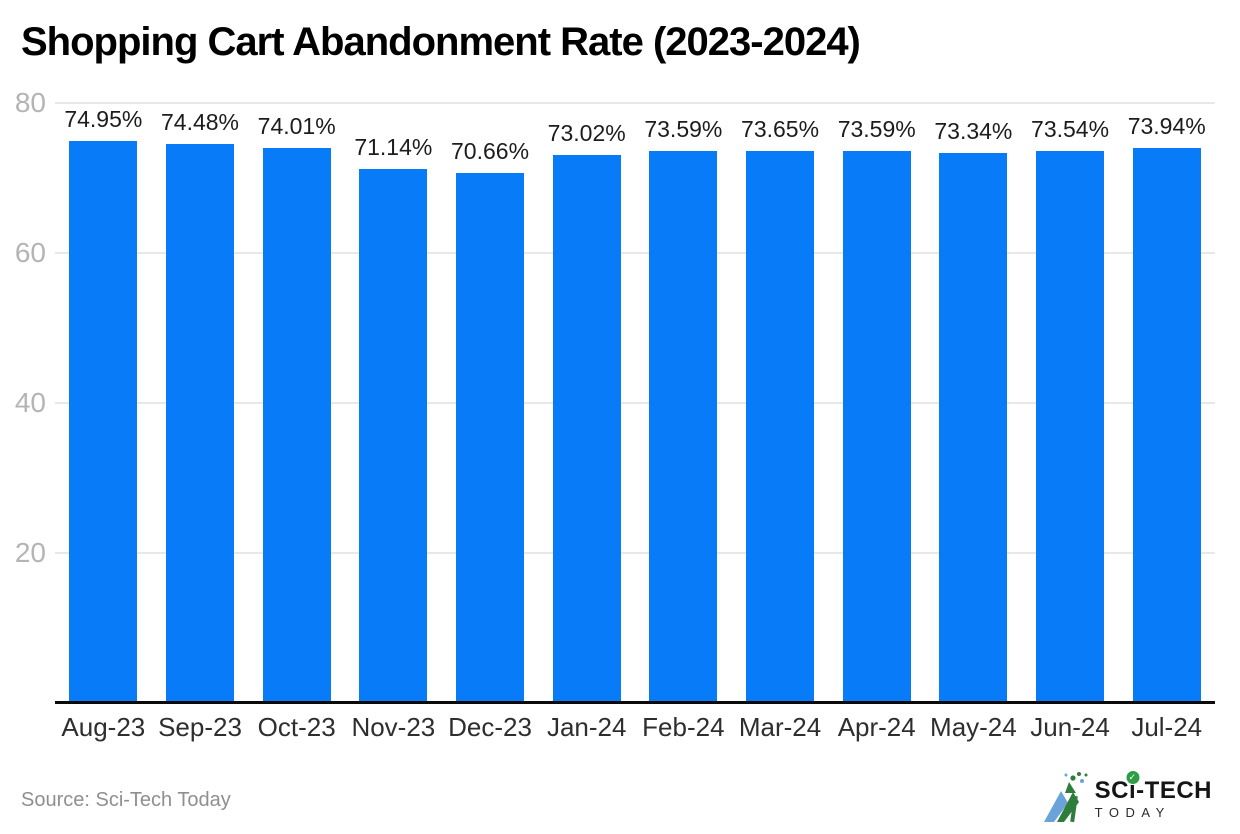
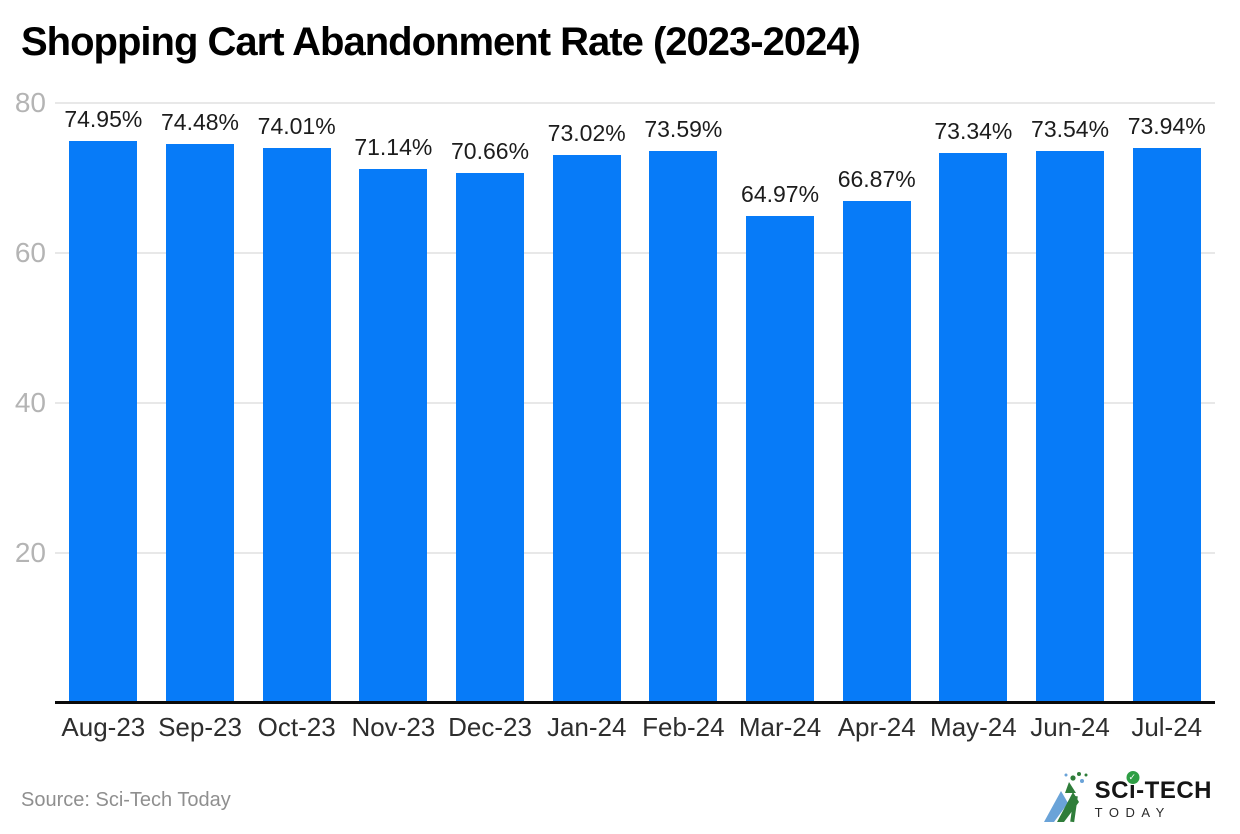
Mar-24: 73.65% -> 64.97%
Apr-24: 73.59% -> 66.87%
